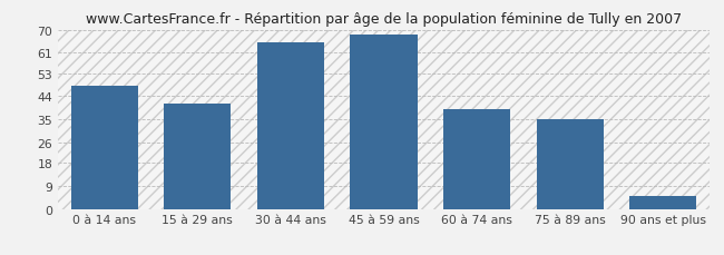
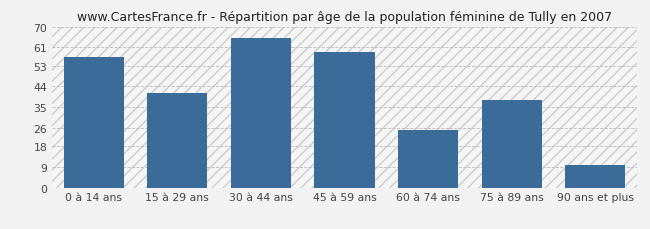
0 à 14 ans: 48 -> 57
45 à 59 ans: 68 -> 59
60 à 74 ans: 39 -> 25
75 à 89 ans: 35 -> 38
90 ans et plus: 5 -> 10
